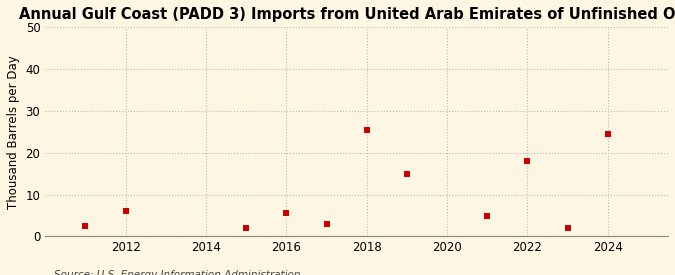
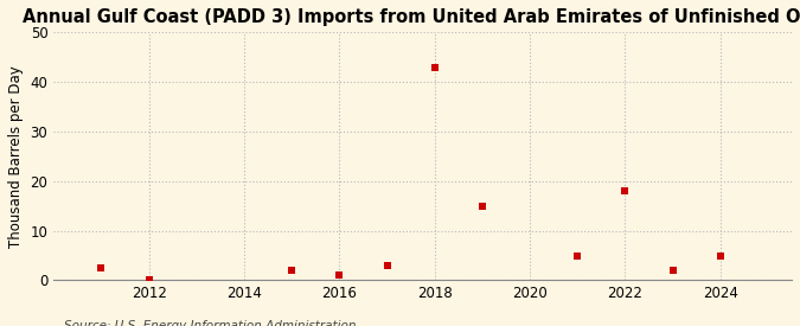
2012: 6.0 -> 0.2
2016: 5.5 -> 1.0
2018: 25.5 -> 43.0
2024: 24.5 -> 5.0
